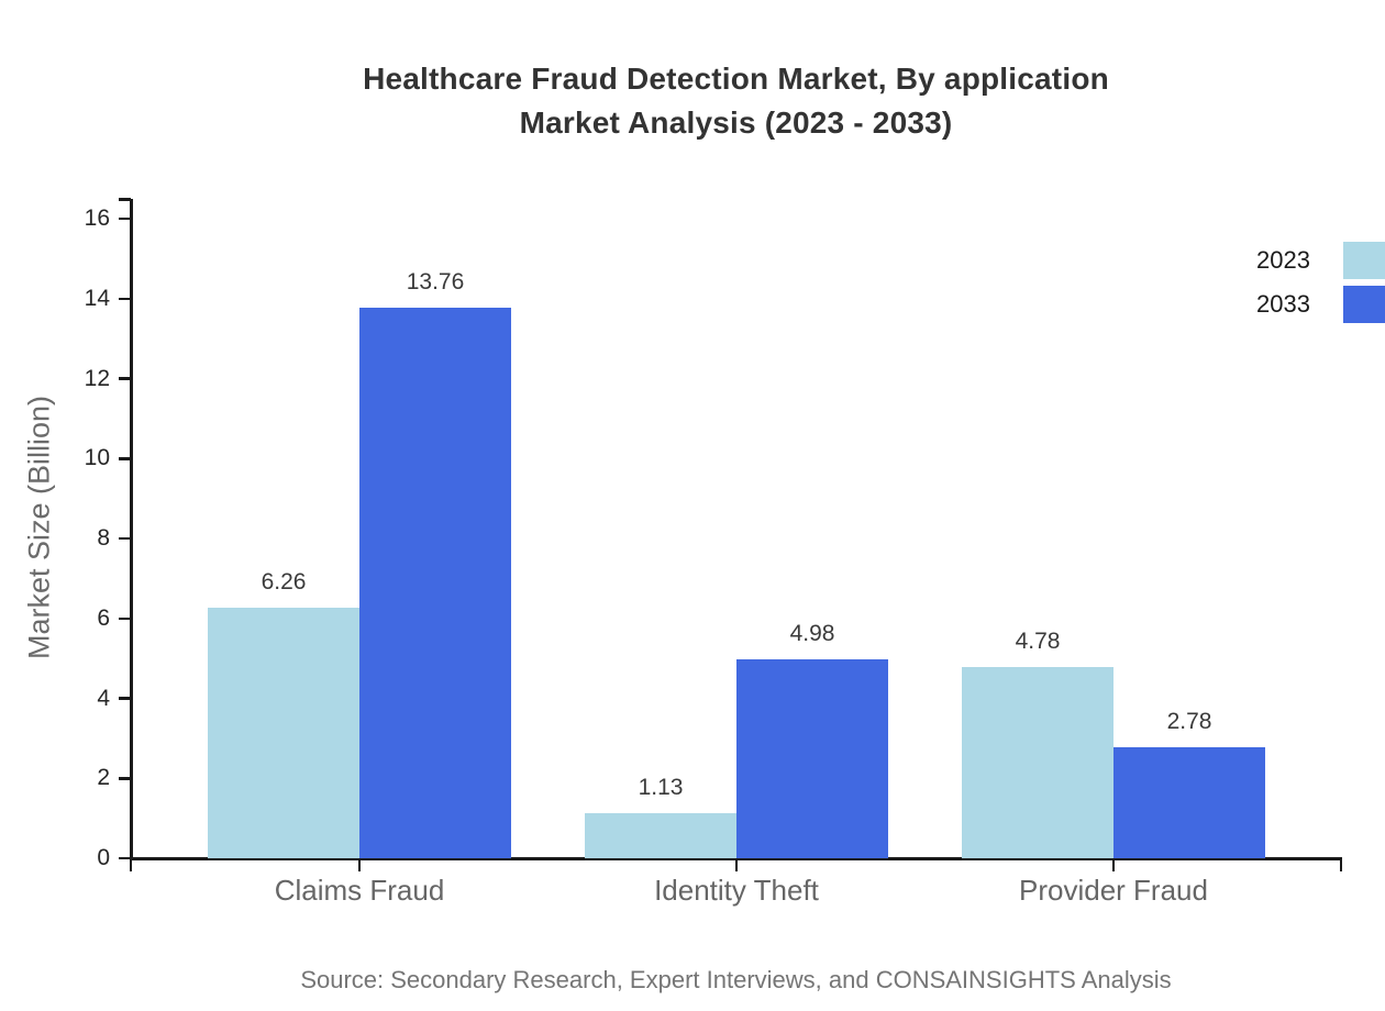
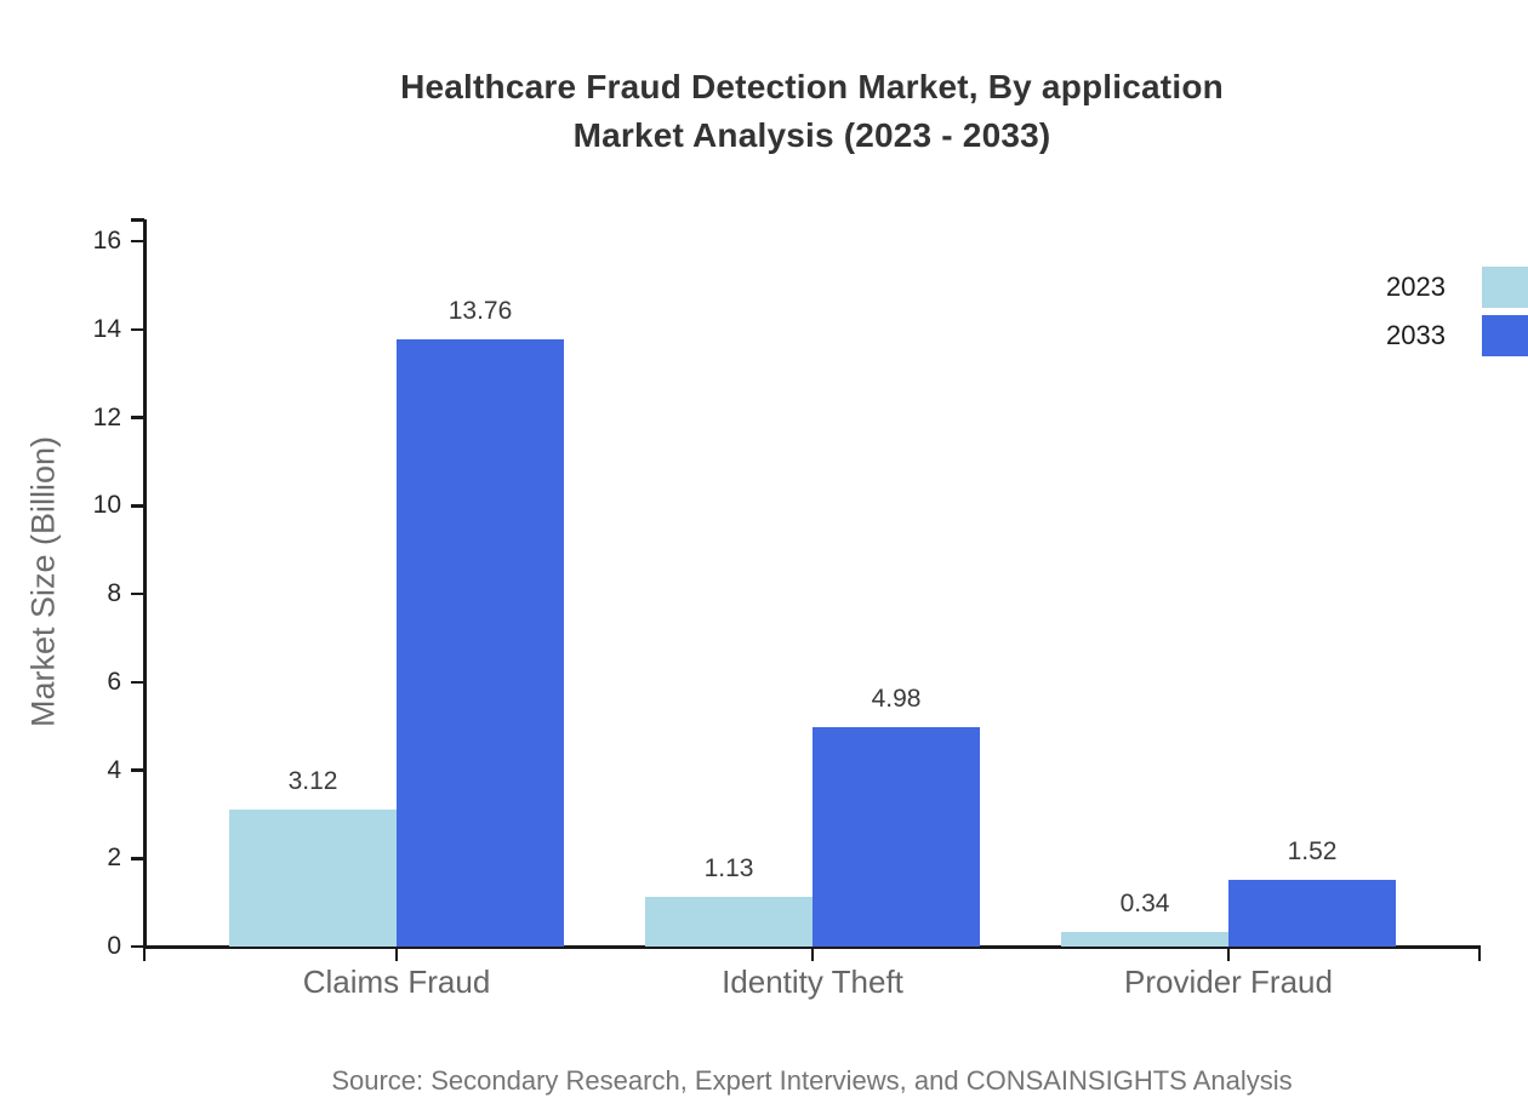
2023/Claims Fraud: 6.26 -> 3.12
2023/Provider Fraud: 4.78 -> 0.34
2033/Provider Fraud: 2.78 -> 1.52
